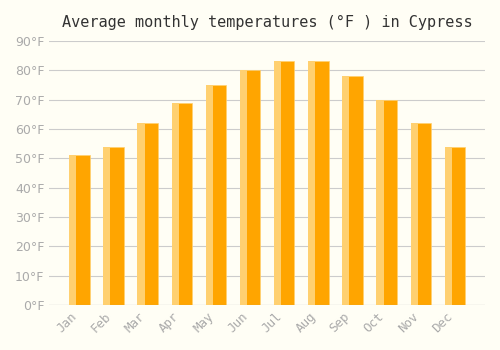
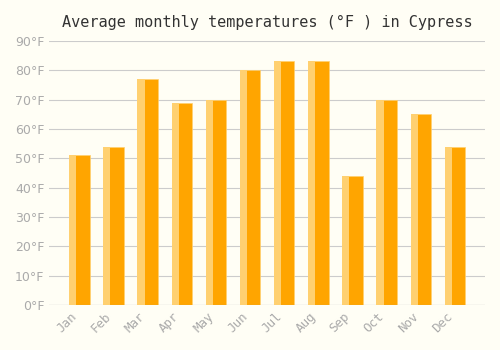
Mar: 62°F -> 77°F
May: 75°F -> 70°F
Sep: 78°F -> 44°F
Nov: 62°F -> 65°F
